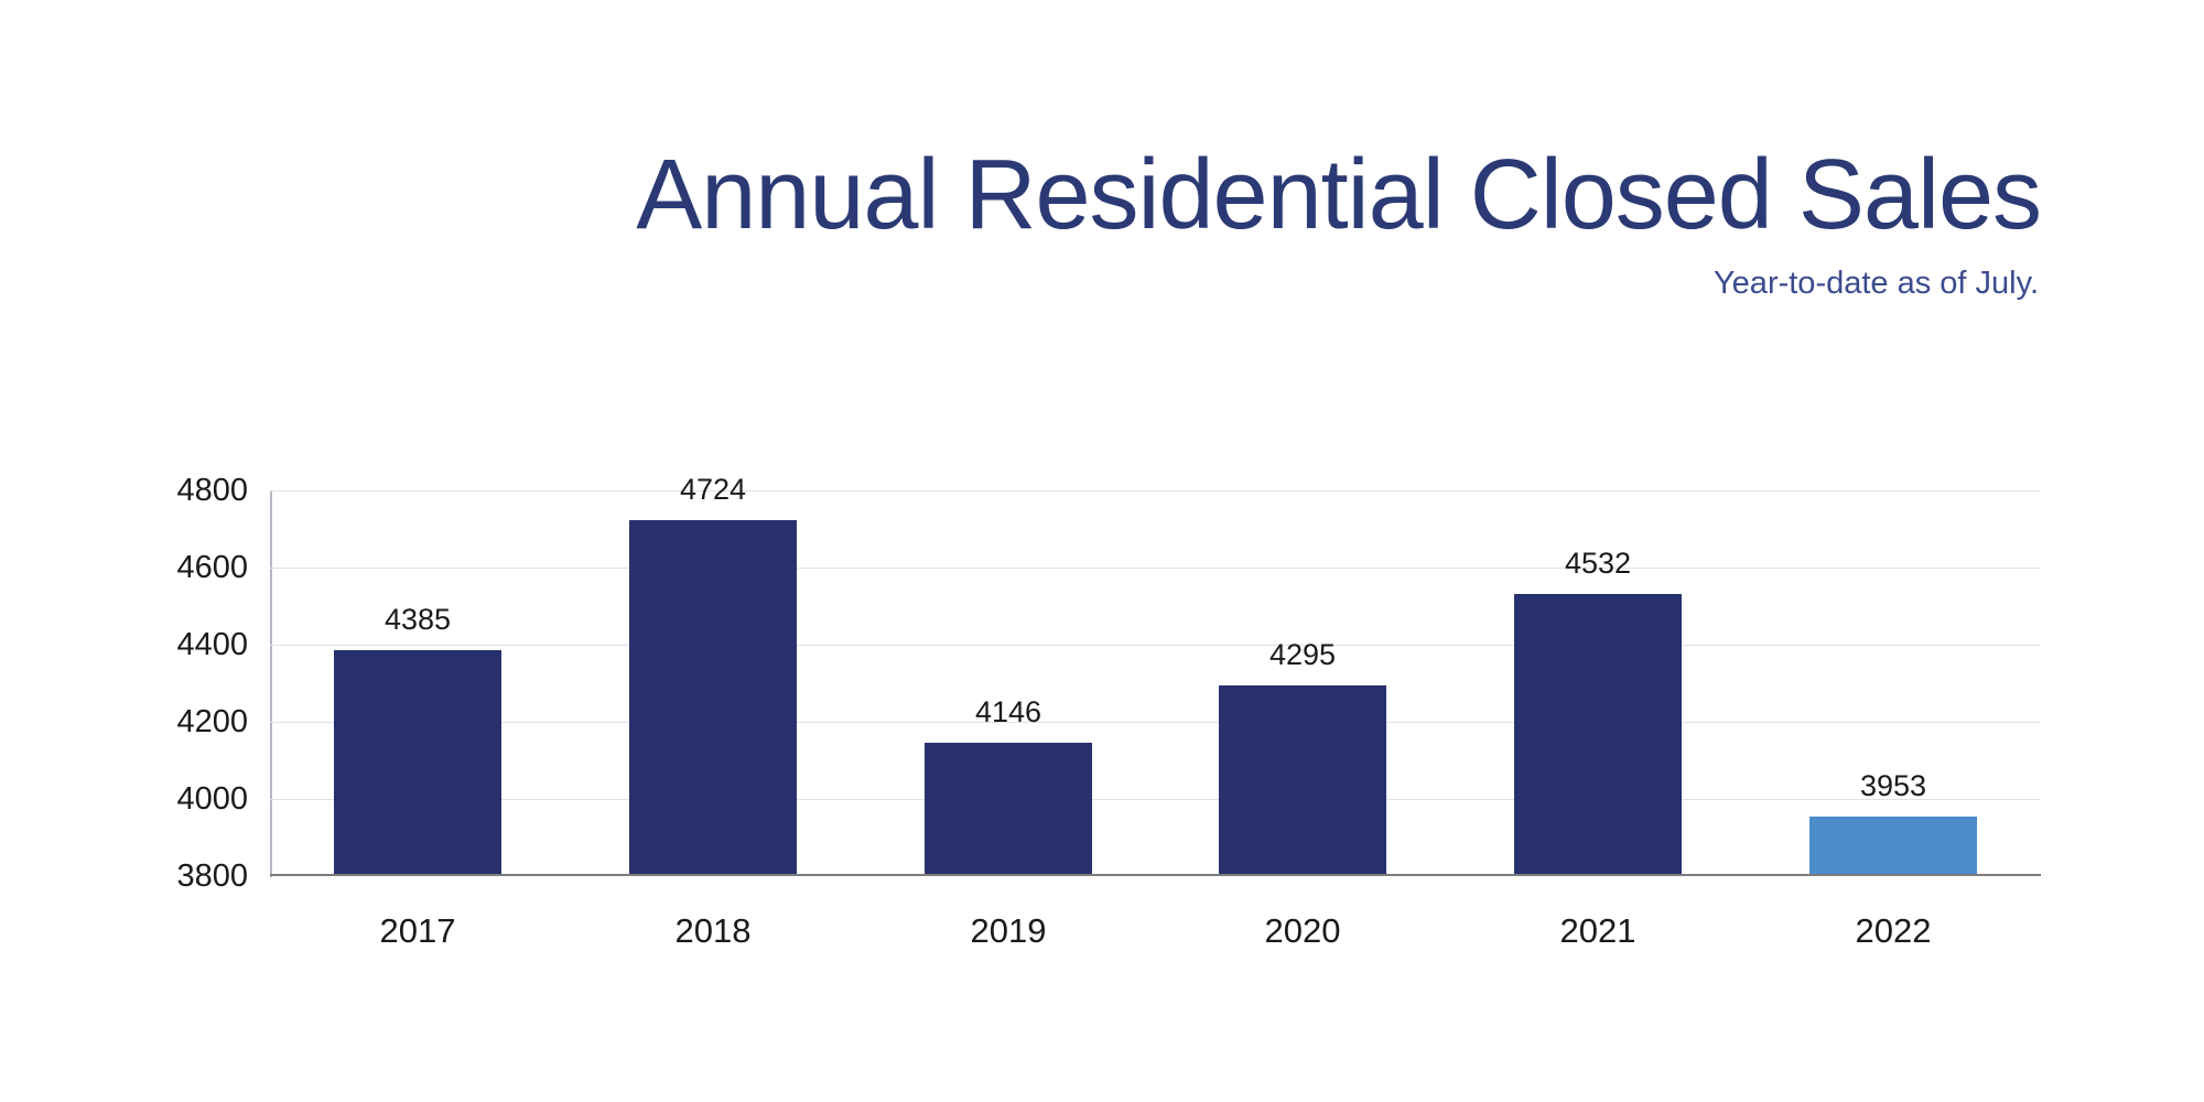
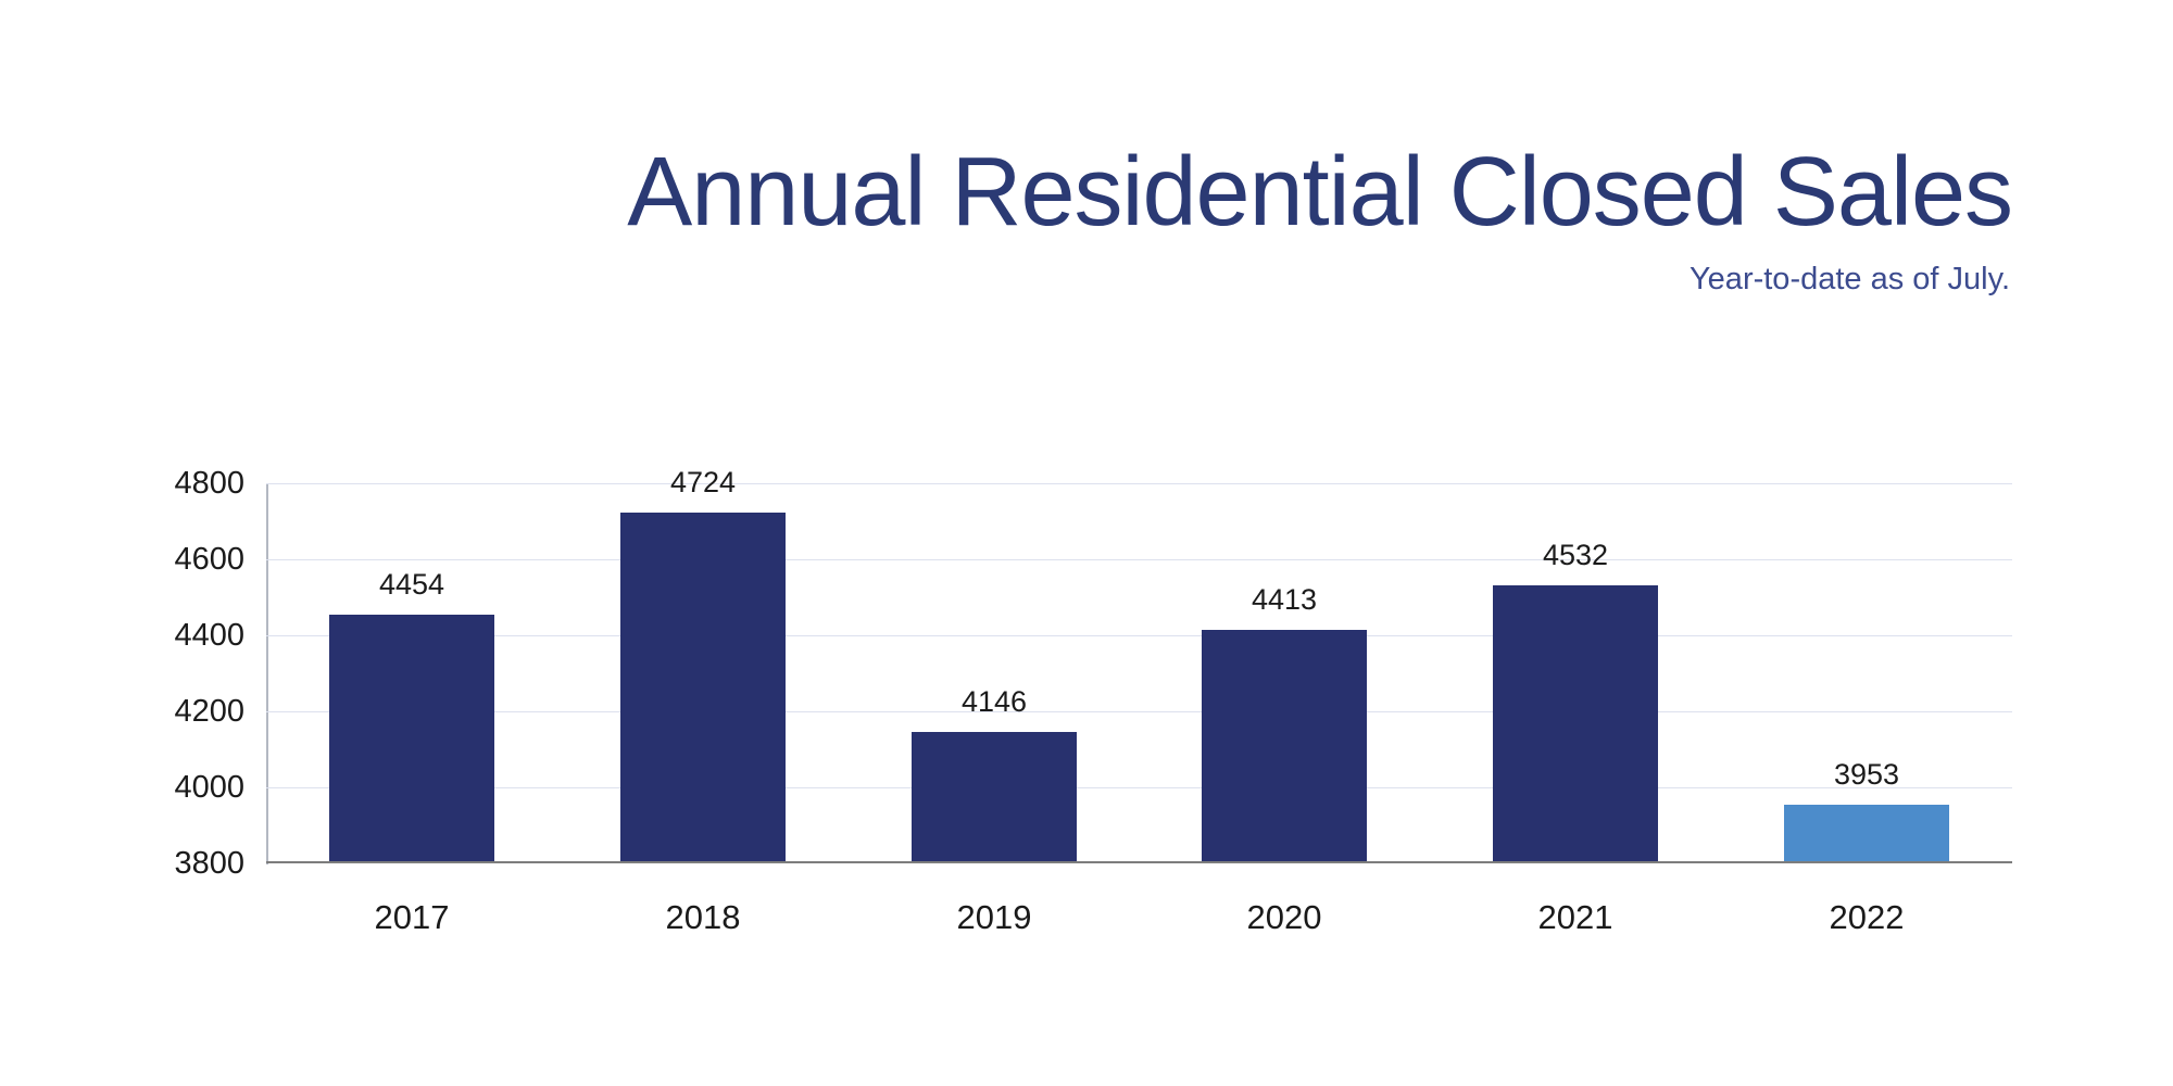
2017: 4385 -> 4454
2020: 4295 -> 4413
